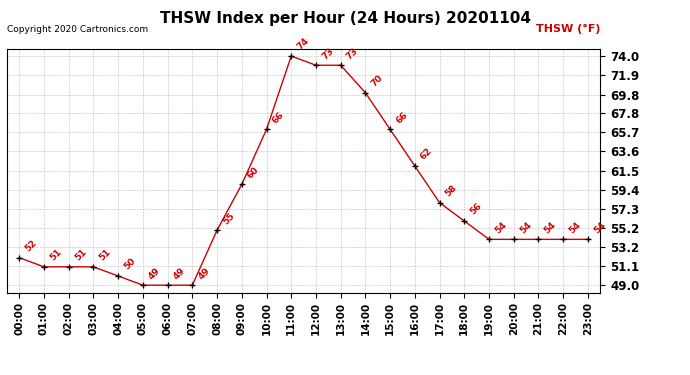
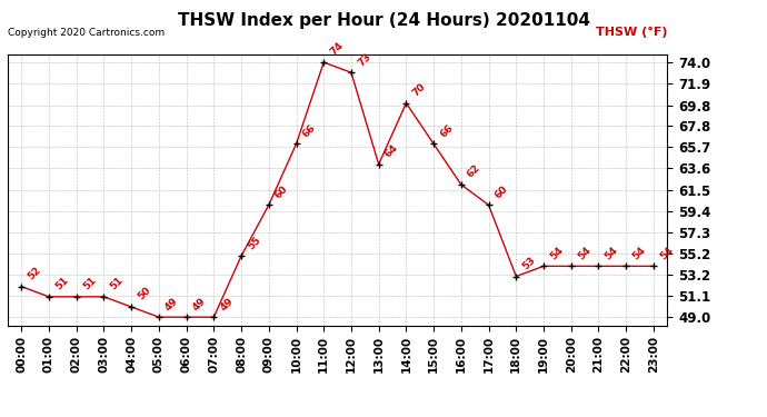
13:00: 73 -> 64
17:00: 58 -> 60
18:00: 56 -> 53
